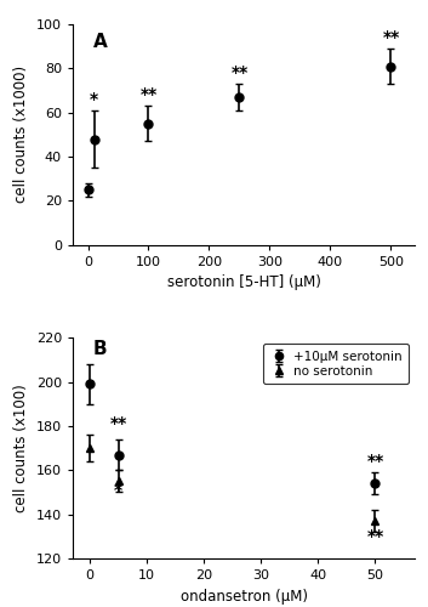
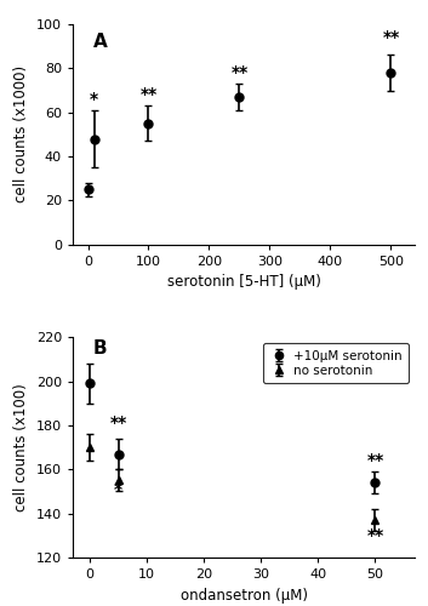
500: 81 -> 78
